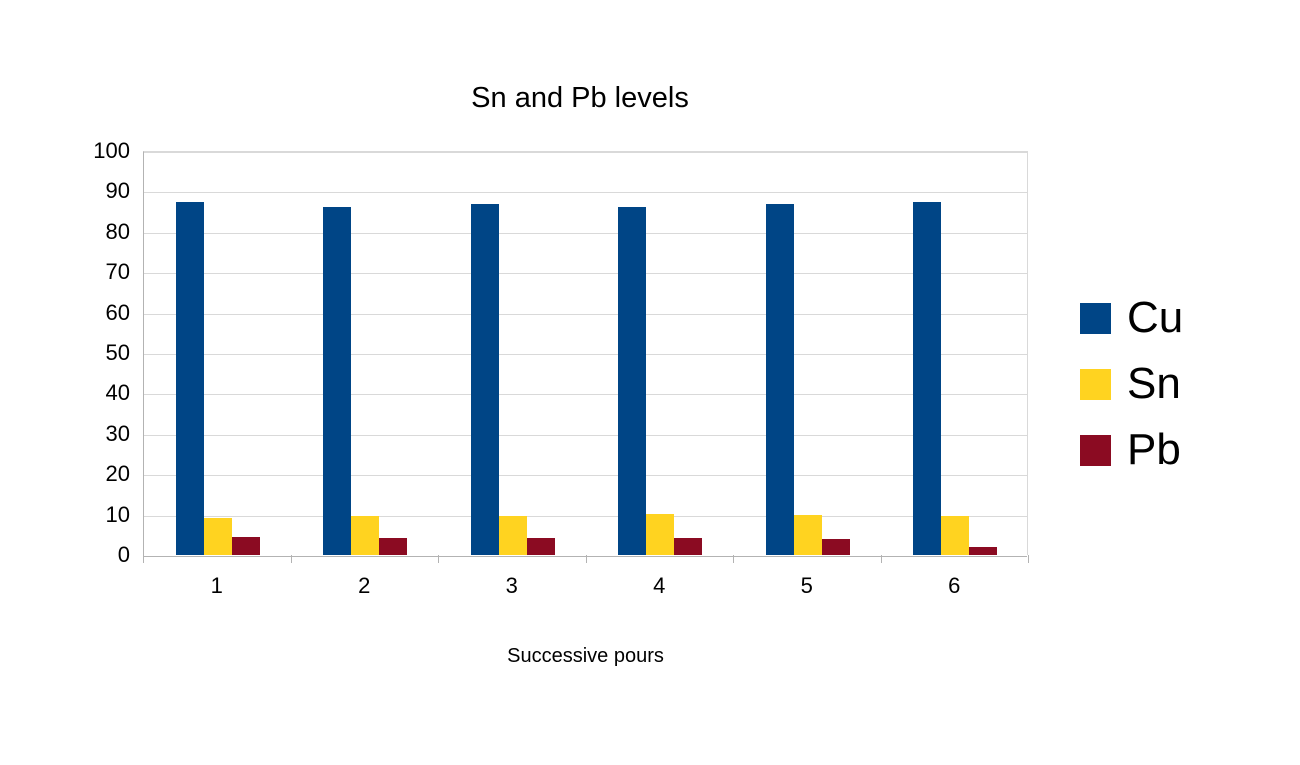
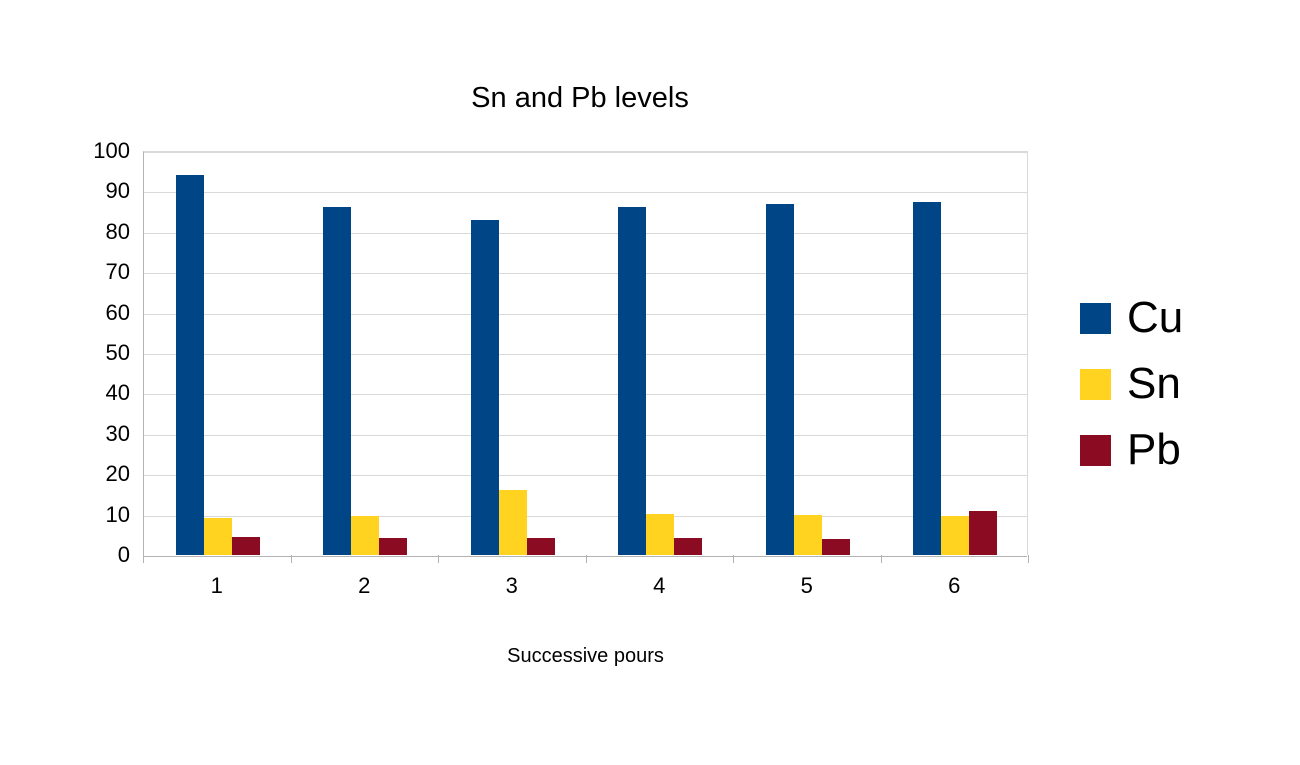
Cu/1: 87 -> 94
Cu/3: 87 -> 83
Sn/3: 10 -> 16
Pb/6: 2 -> 11
